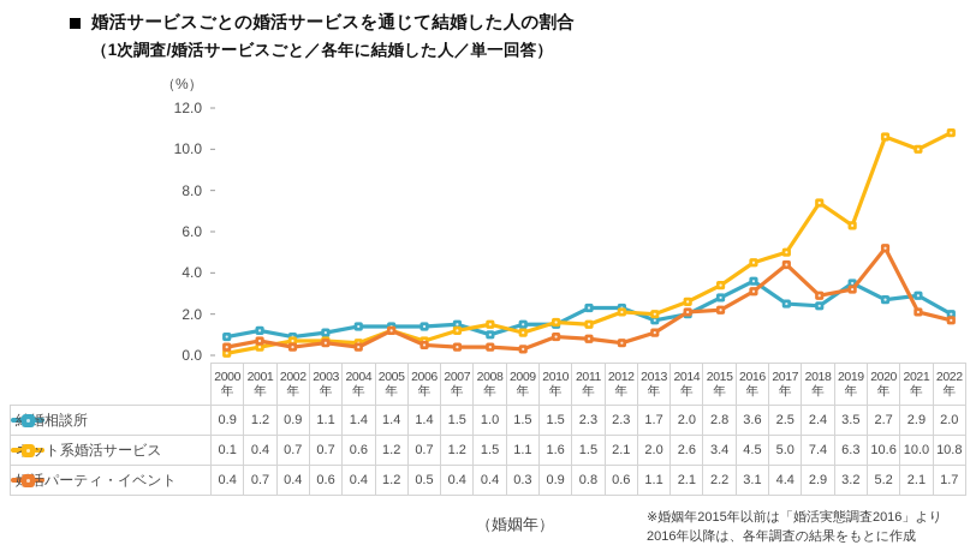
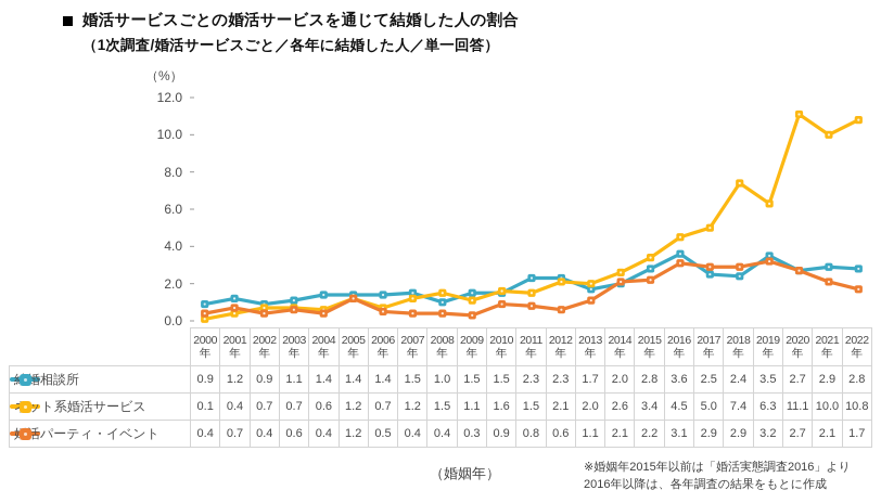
婚活パーティ・イベント/2017年: 4.4 -> 2.9
ネット系婚活サービス/2020年: 10.6 -> 11.1
婚活パーティ・イベント/2020年: 5.2 -> 2.7
結婚相談所/2022年: 2.0 -> 2.8
